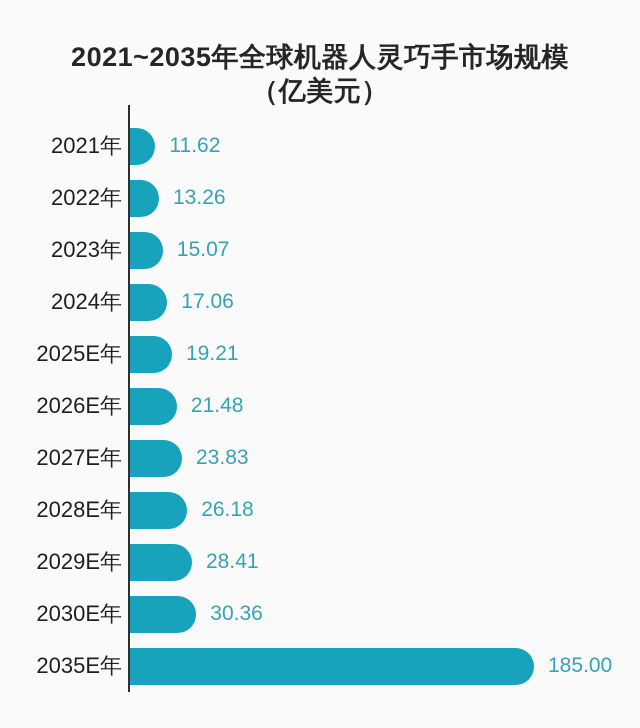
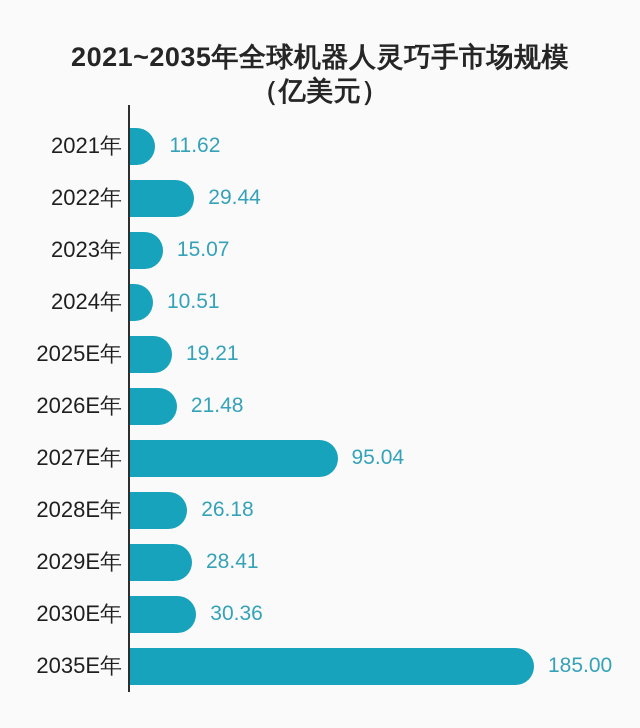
2022年: 13.26 -> 29.44
2024年: 17.06 -> 10.51
2027E年: 23.83 -> 95.04
